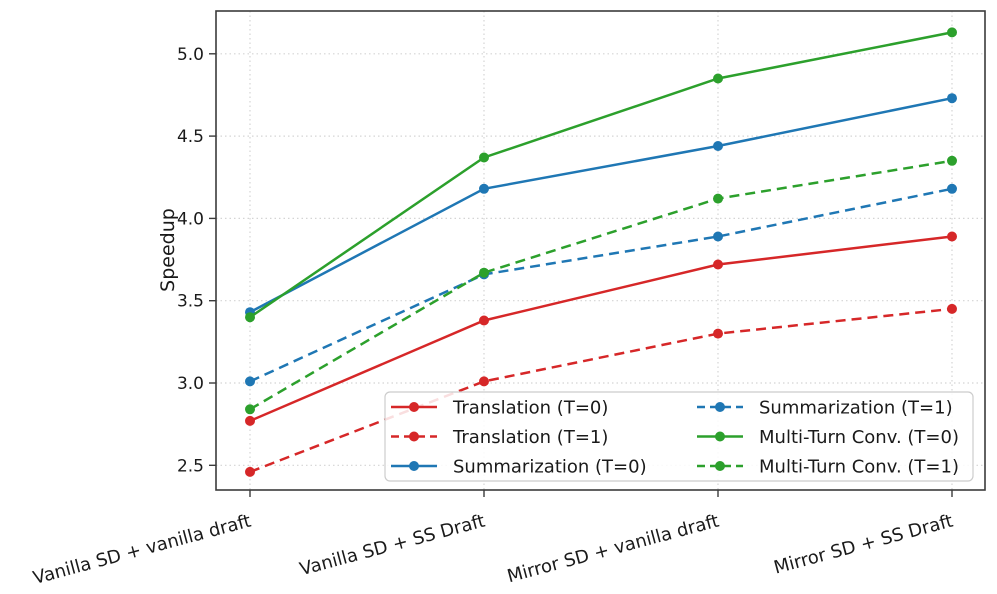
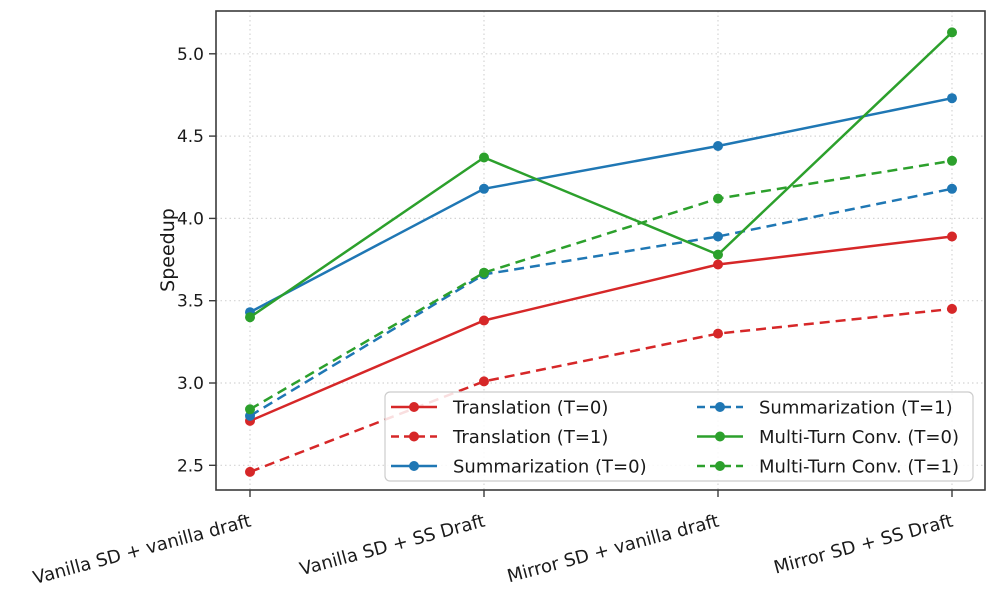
Summarization (T=1)/Vanilla SD + vanilla draft: 3.01 -> 2.80
Multi-Turn Conv. (T=0)/Mirror SD + vanilla draft: 4.85 -> 3.78
